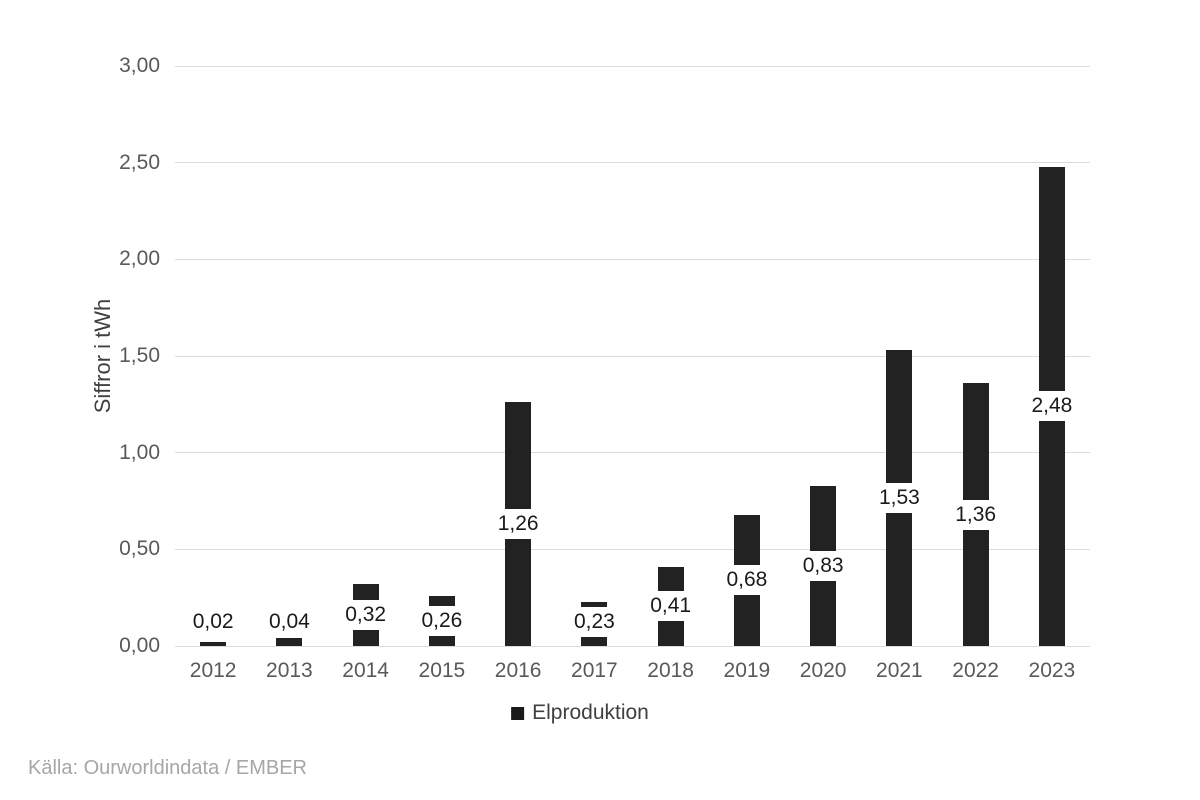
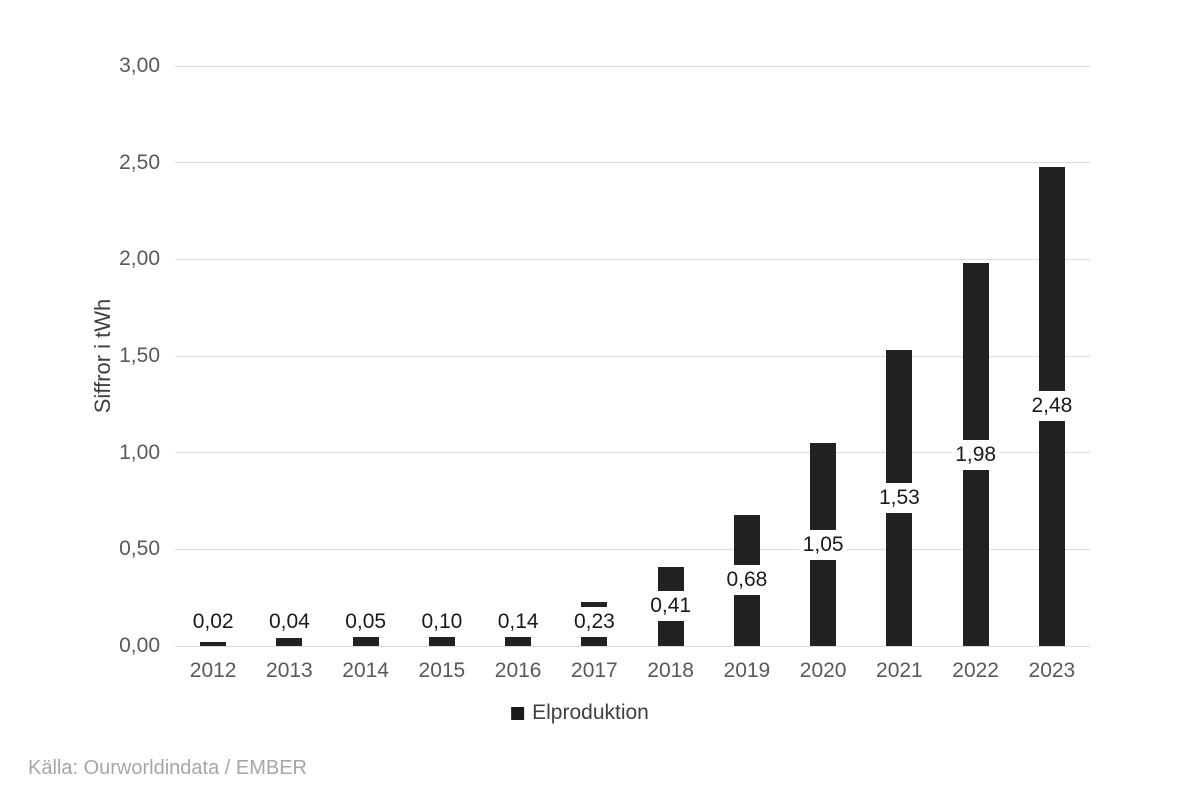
2014: 0,32 -> 0,05
2015: 0,26 -> 0,10
2016: 1,26 -> 0,14
2020: 0,83 -> 1,05
2022: 1,36 -> 1,98
